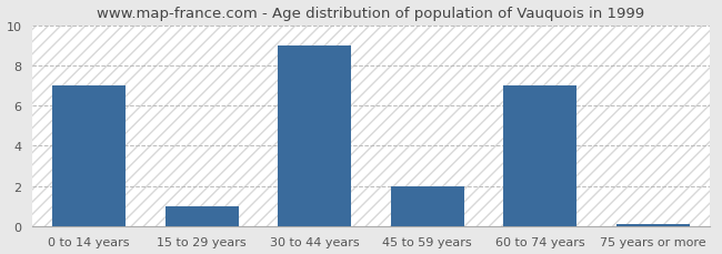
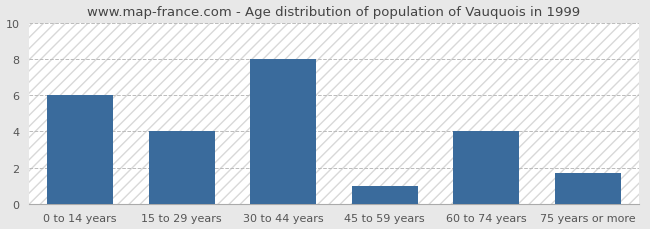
0 to 14 years: 7.0 -> 6.0
15 to 29 years: 1.0 -> 4.0
30 to 44 years: 9.0 -> 8.0
45 to 59 years: 2.0 -> 1.0
60 to 74 years: 7.0 -> 4.0
75 years or more: 0.1 -> 1.7
